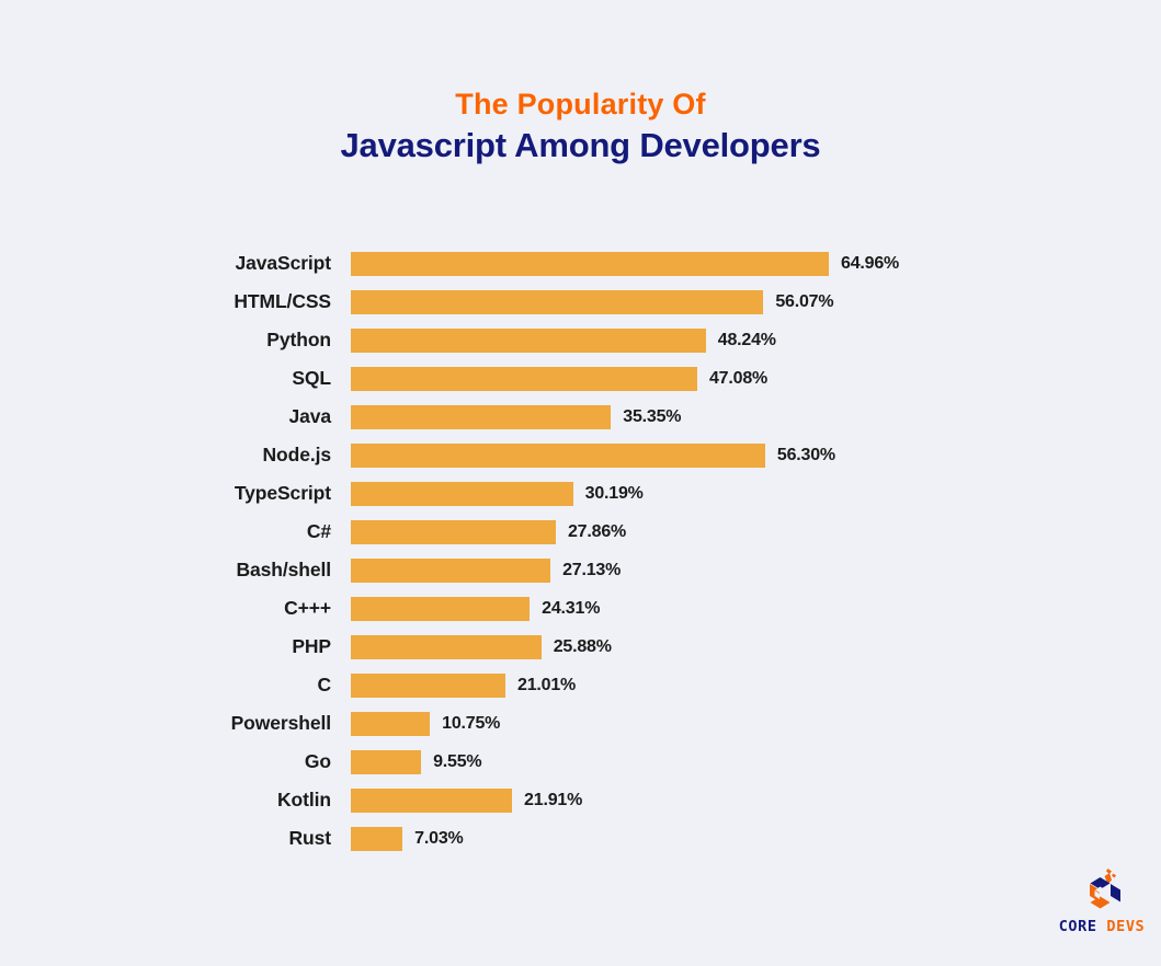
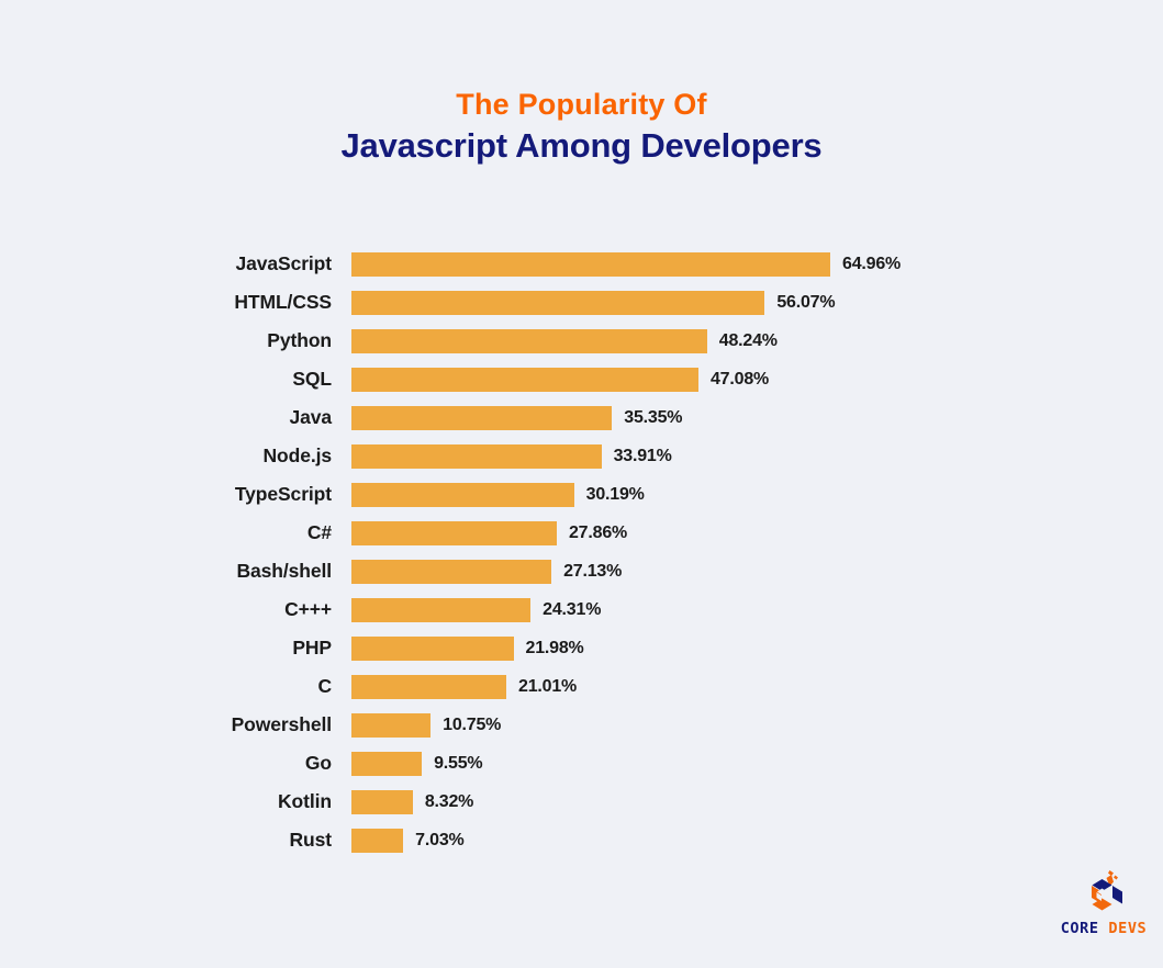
Node.js: 56.30% -> 33.91%
PHP: 25.88% -> 21.98%
Kotlin: 21.91% -> 8.32%
